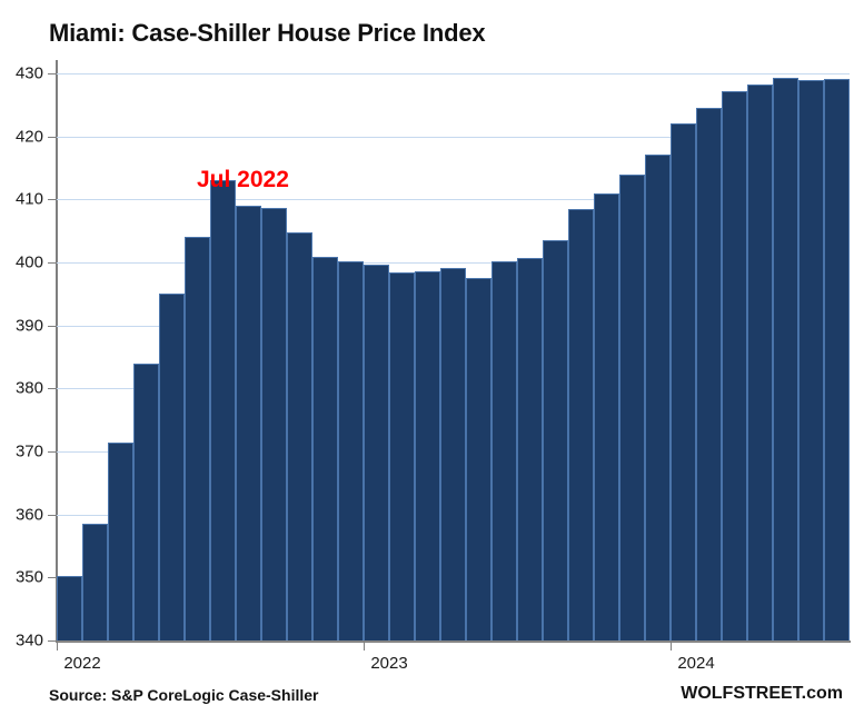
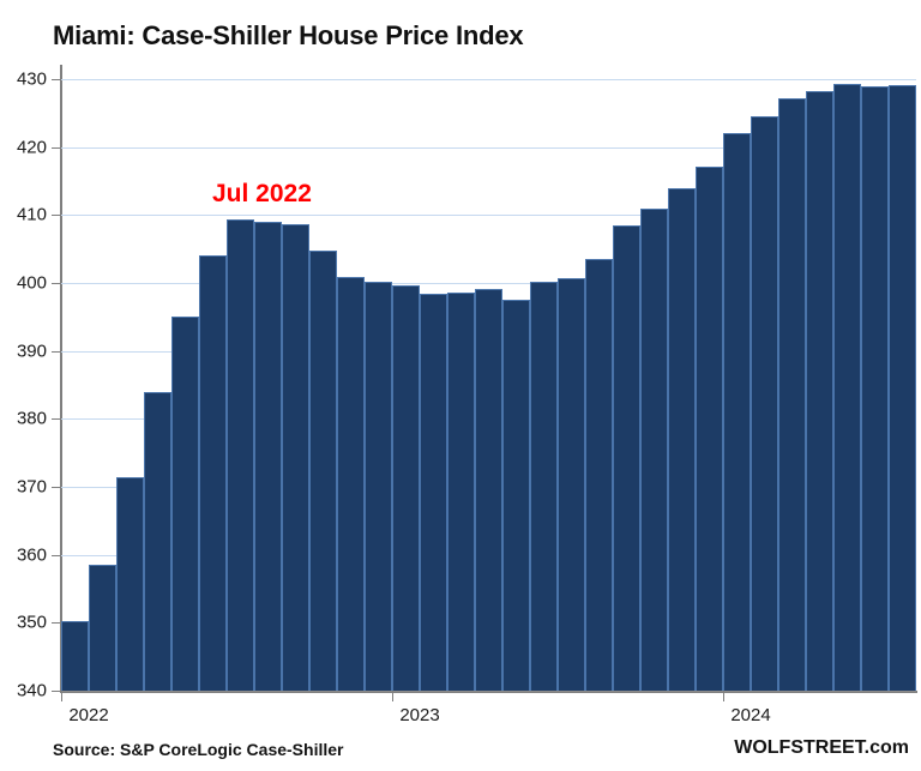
Jul 2022: 413 -> 409
